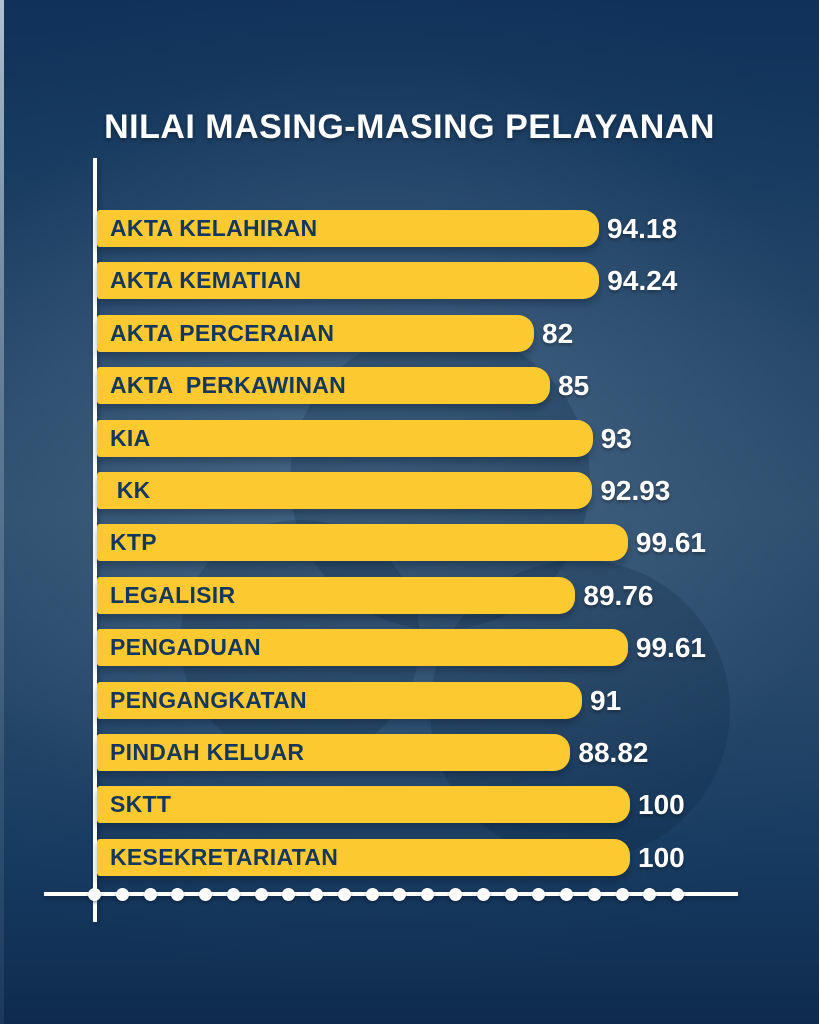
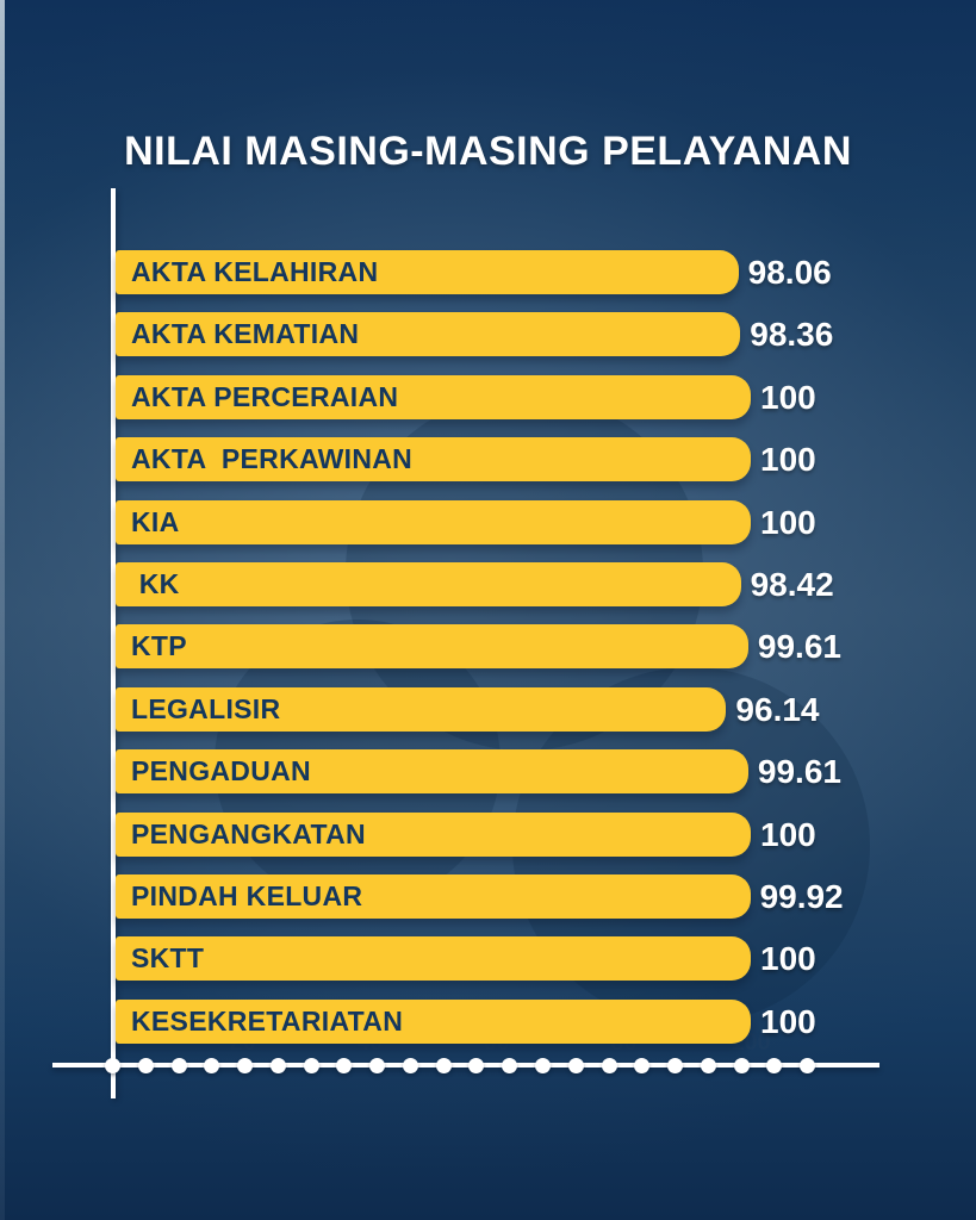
AKTA KELAHIRAN: 94.18 -> 98.06
AKTA KEMATIAN: 94.24 -> 98.36
AKTA PERCERAIAN: 82 -> 100
AKTA PERKAWINAN: 85 -> 100
KIA: 93 -> 100
KK: 92.93 -> 98.42
LEGALISIR: 89.76 -> 96.14
PENGANGKATAN: 91 -> 100
PINDAH KELUAR: 88.82 -> 99.92
